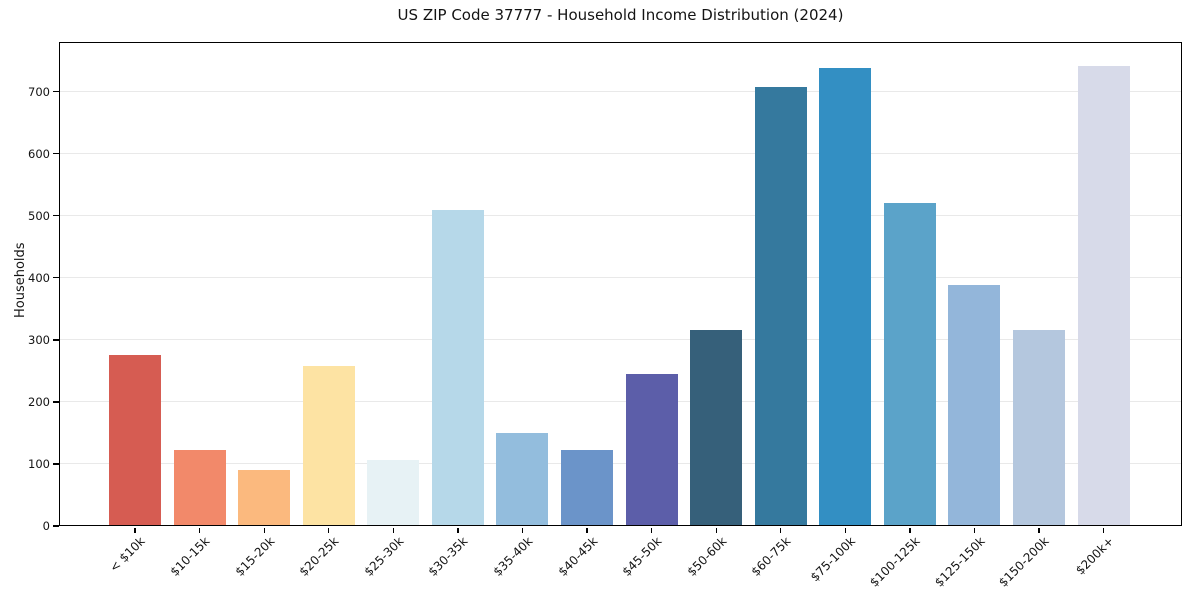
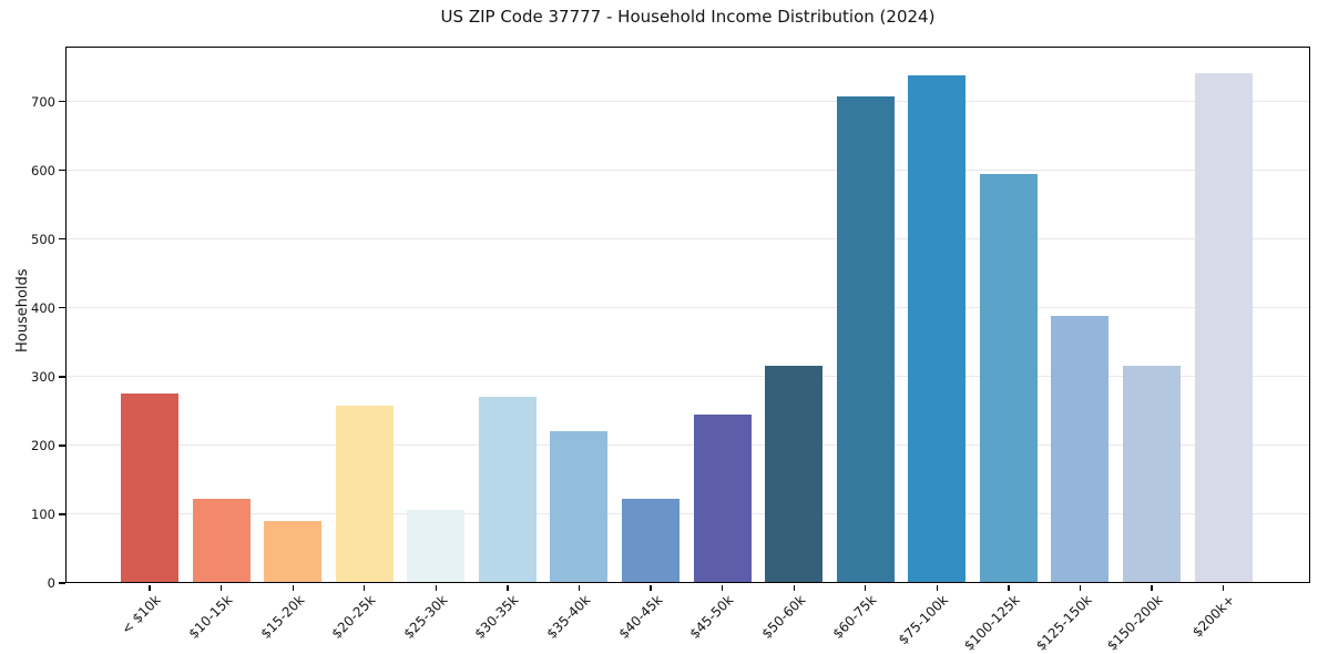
$30-35k: 510 -> 270
$35-40k: 150 -> 220
$100-125k: 520 -> 600
